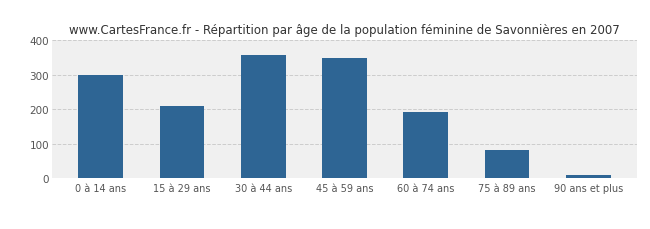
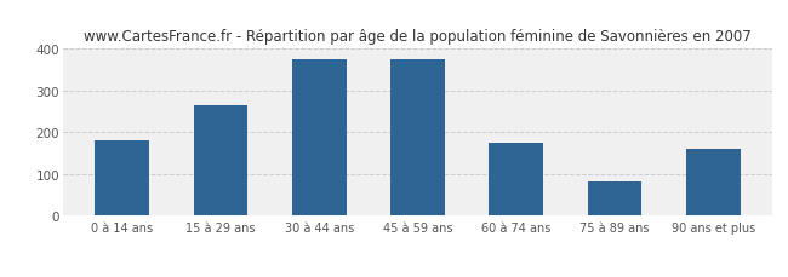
0 à 14 ans: 300 -> 180
15 à 29 ans: 210 -> 265
30 à 44 ans: 358 -> 375
45 à 59 ans: 348 -> 375
60 à 74 ans: 192 -> 175
90 ans et plus: 10 -> 160
